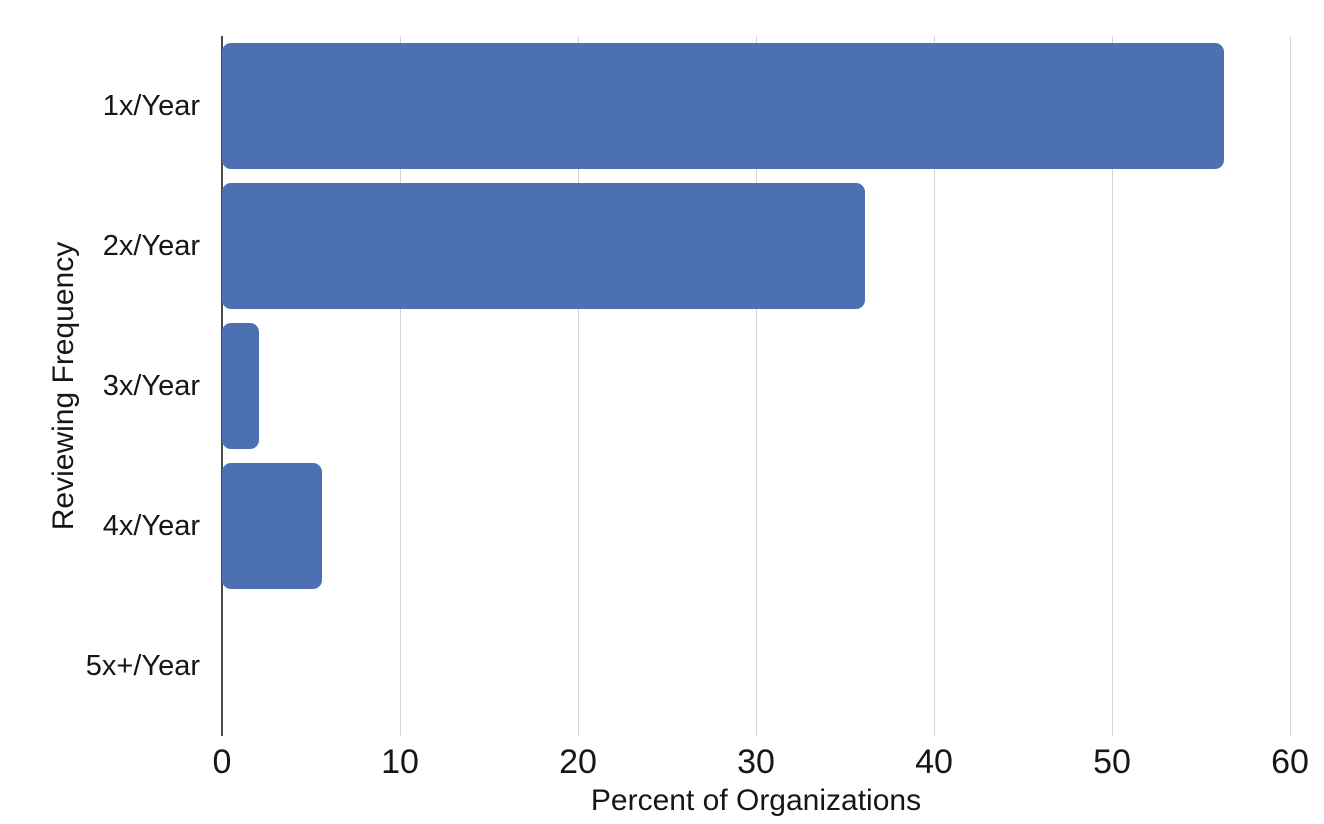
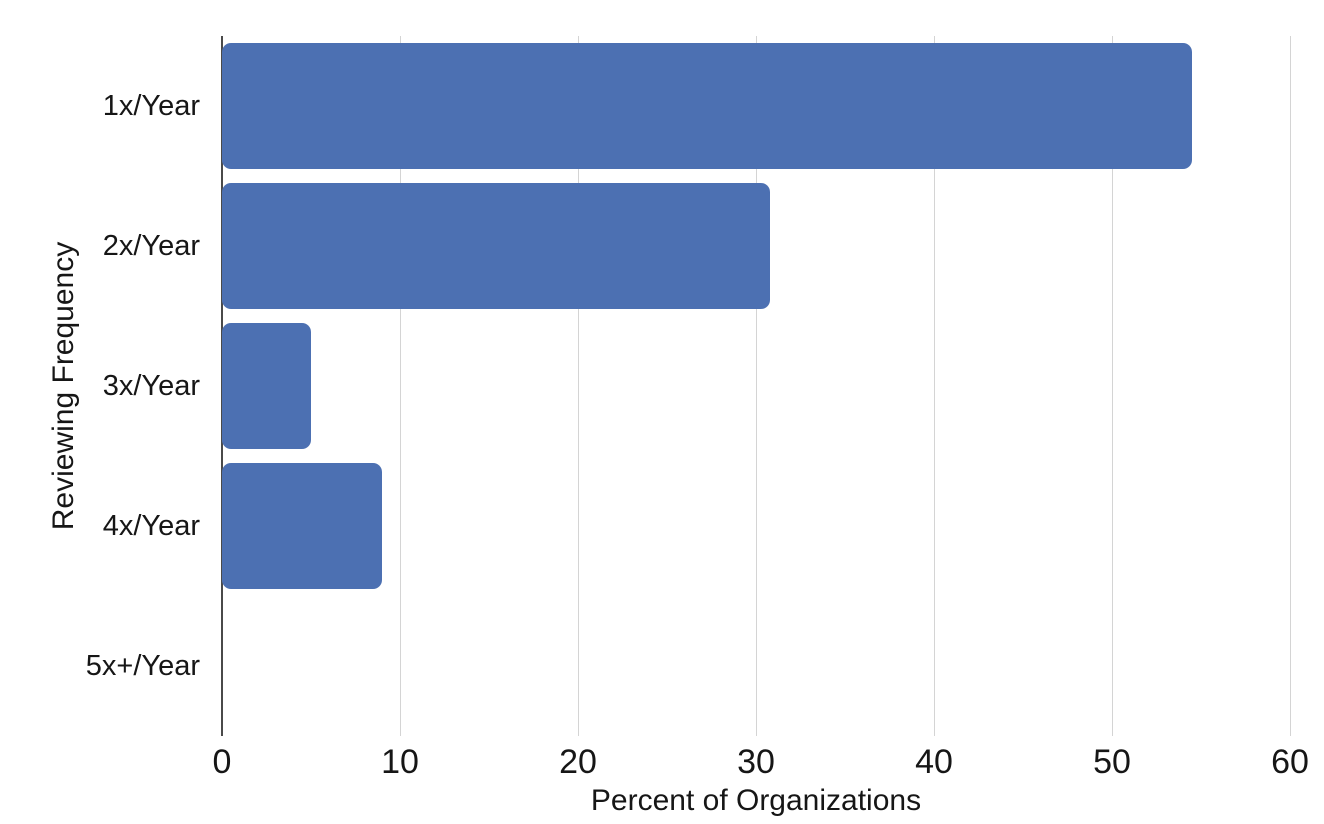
1x/Year: 56.3 -> 54.5
2x/Year: 36.1 -> 30.8
3x/Year: 2.1 -> 5.0
4x/Year: 5.6 -> 9.0
